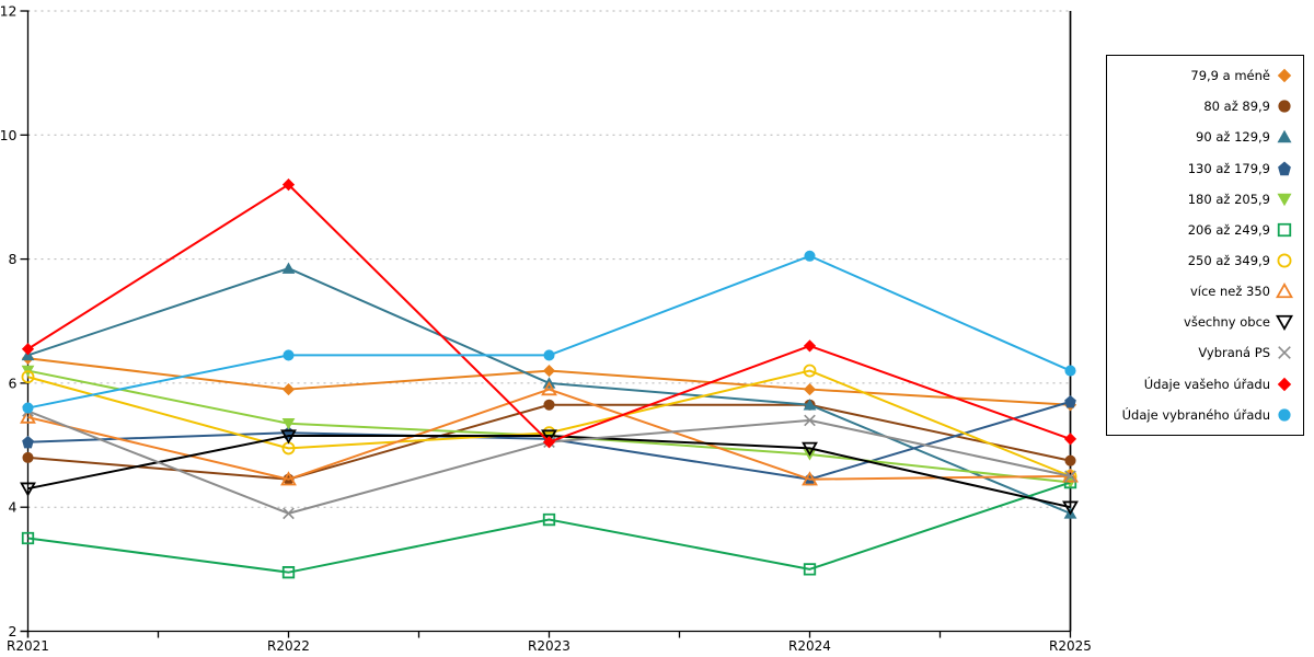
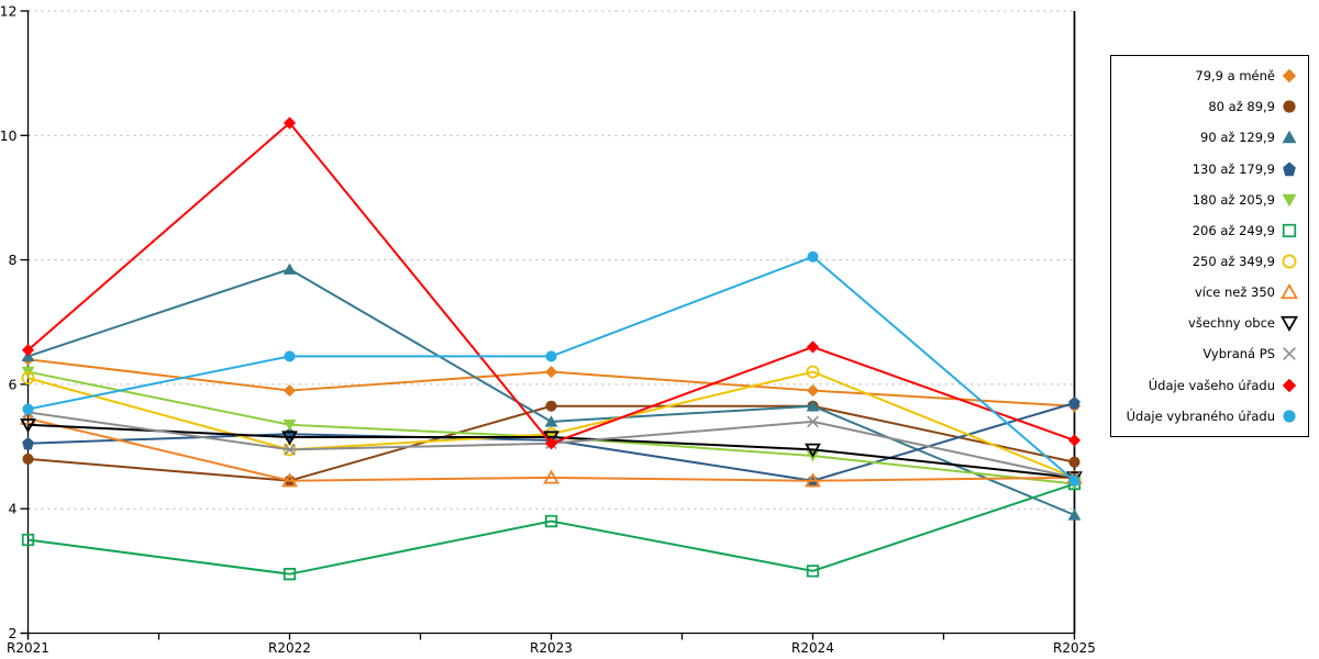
všechny obce/R2021: 4.3 -> 5.3
Vybraná PS/R2022: 3.9 -> 5.0
Údaje vašeho úřadu/R2022: 9.2 -> 10.2
90 až 129,9/R2023: 6.0 -> 5.4
více než 350/R2023: 5.9 -> 4.5
všechny obce/R2025: 4.0 -> 4.5
Údaje vybraného úřadu/R2025: 6.2 -> 4.5
